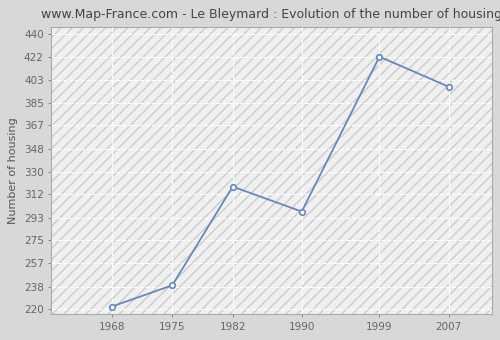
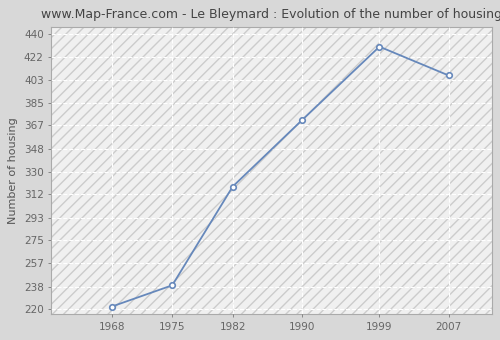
1990: 298 -> 371
1999: 422 -> 430
2007: 398 -> 407
